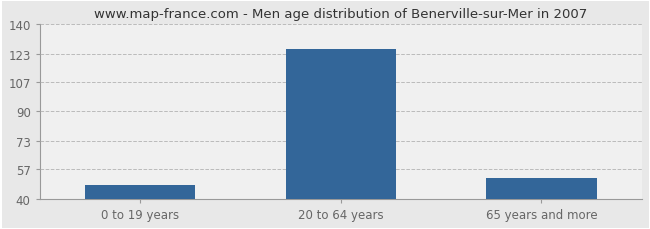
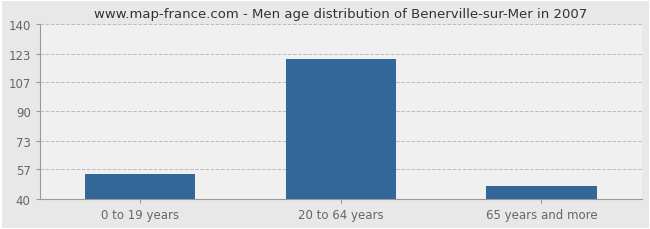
0 to 19 years: 48 -> 54
20 to 64 years: 126 -> 120
65 years and more: 52 -> 47
